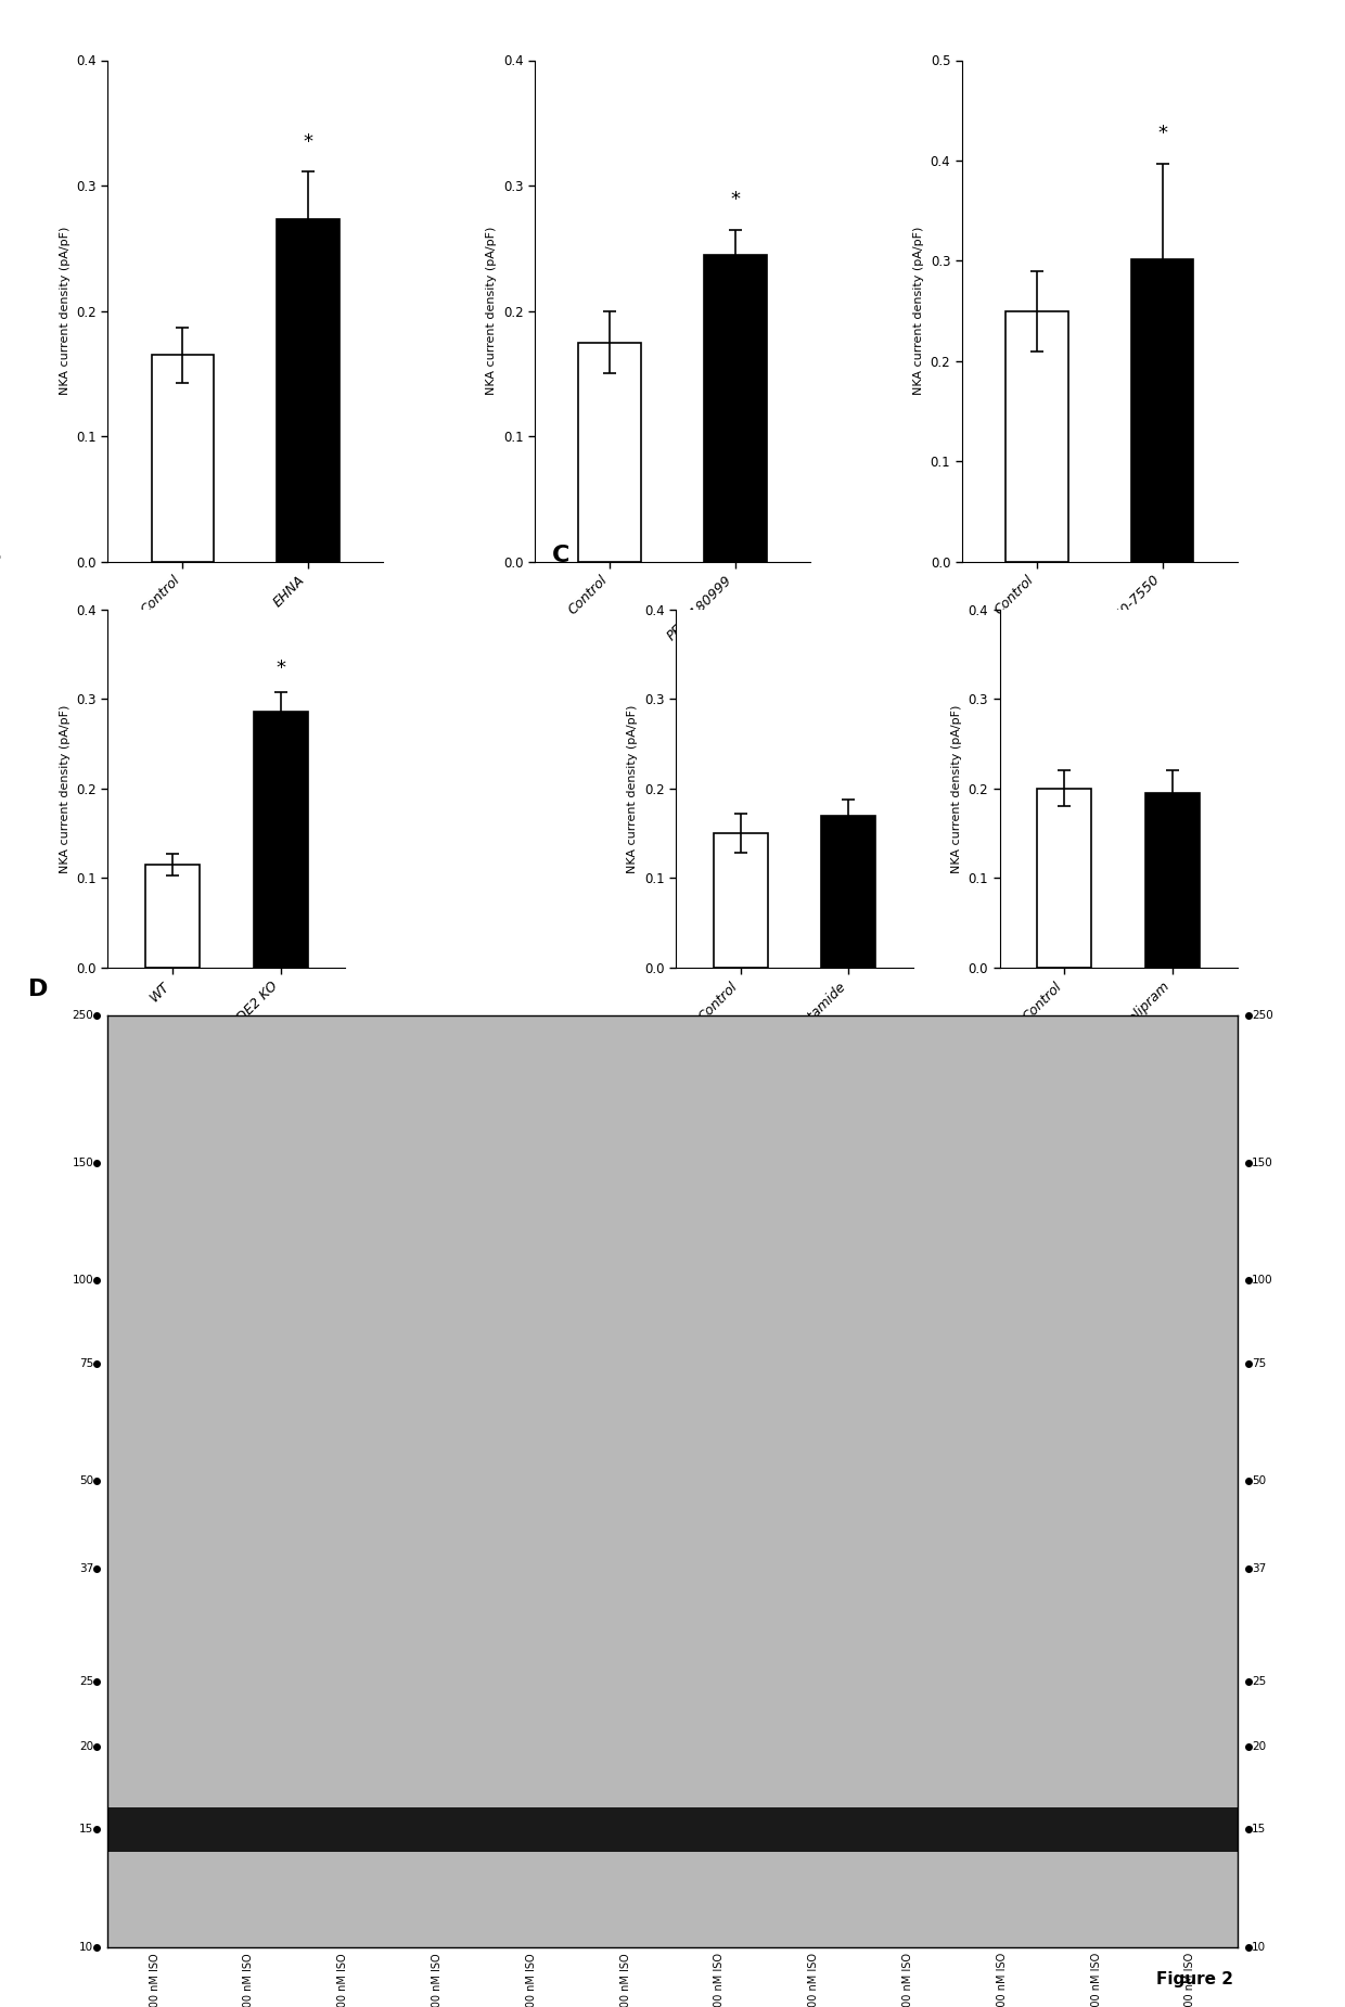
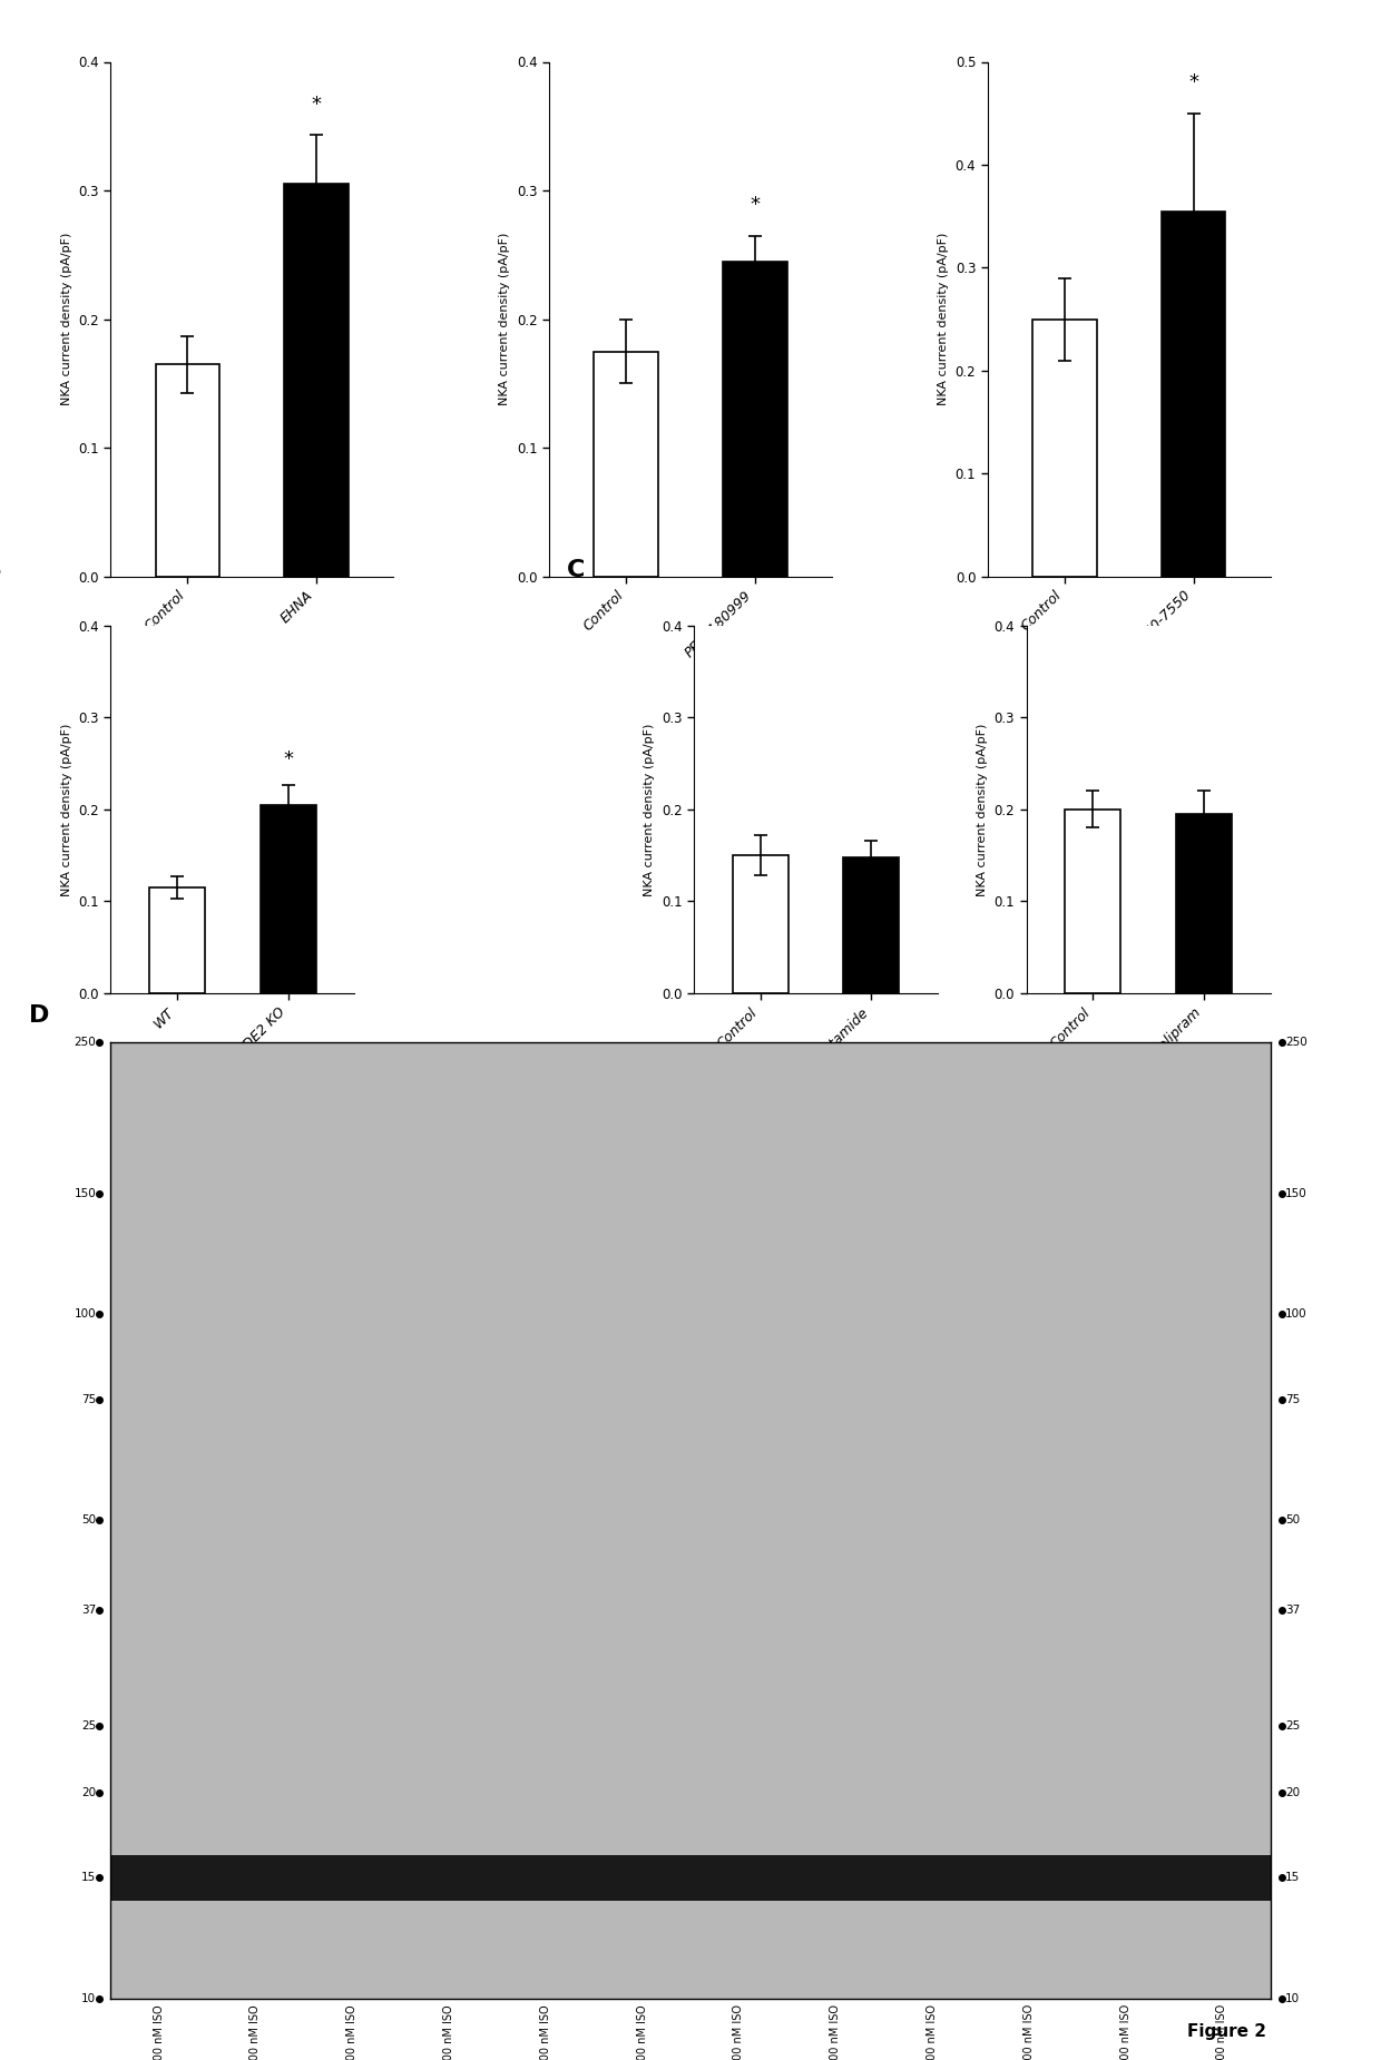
EHNA: 0.273 -> 0.305
Bay 60-7550: 0.302 -> 0.355
PDE2 KO: 0.286 -> 0.205
Cilostamide: 0.170 -> 0.148
